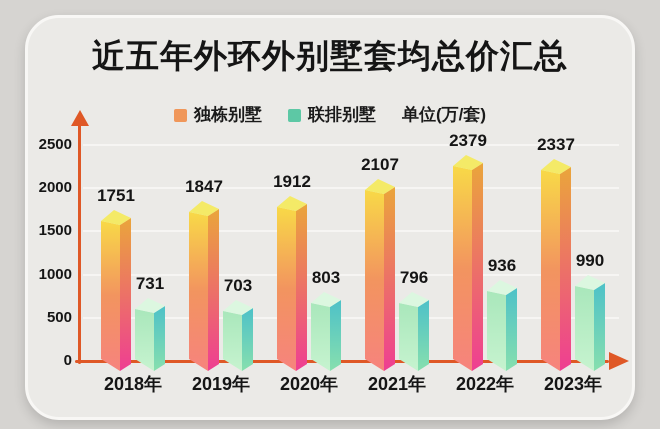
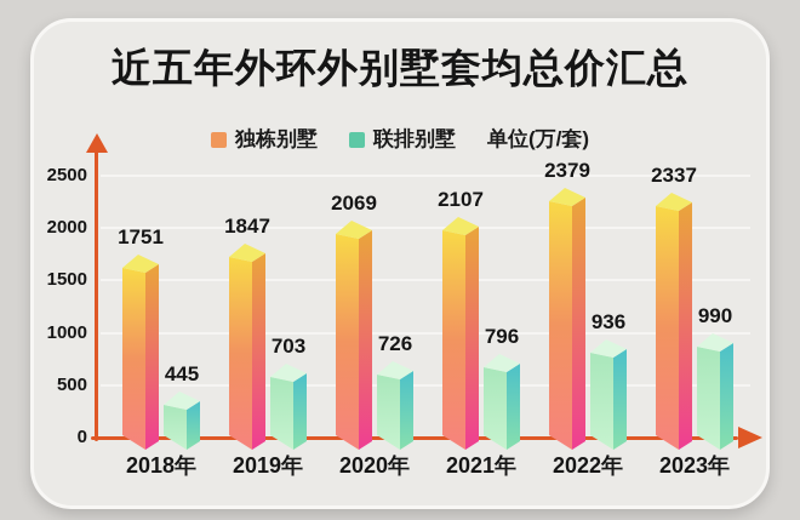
联排别墅/2018年: 731 -> 445
独栋别墅/2020年: 1912 -> 2069
联排别墅/2020年: 803 -> 726
